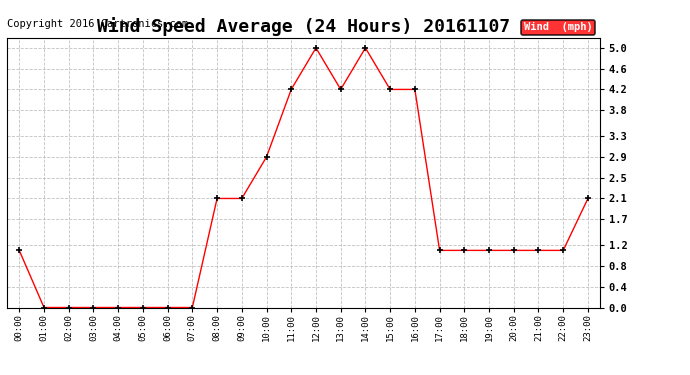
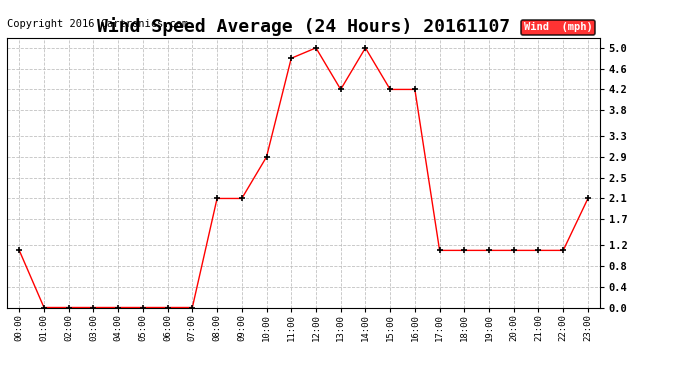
11:00: 4.2 -> 4.8
